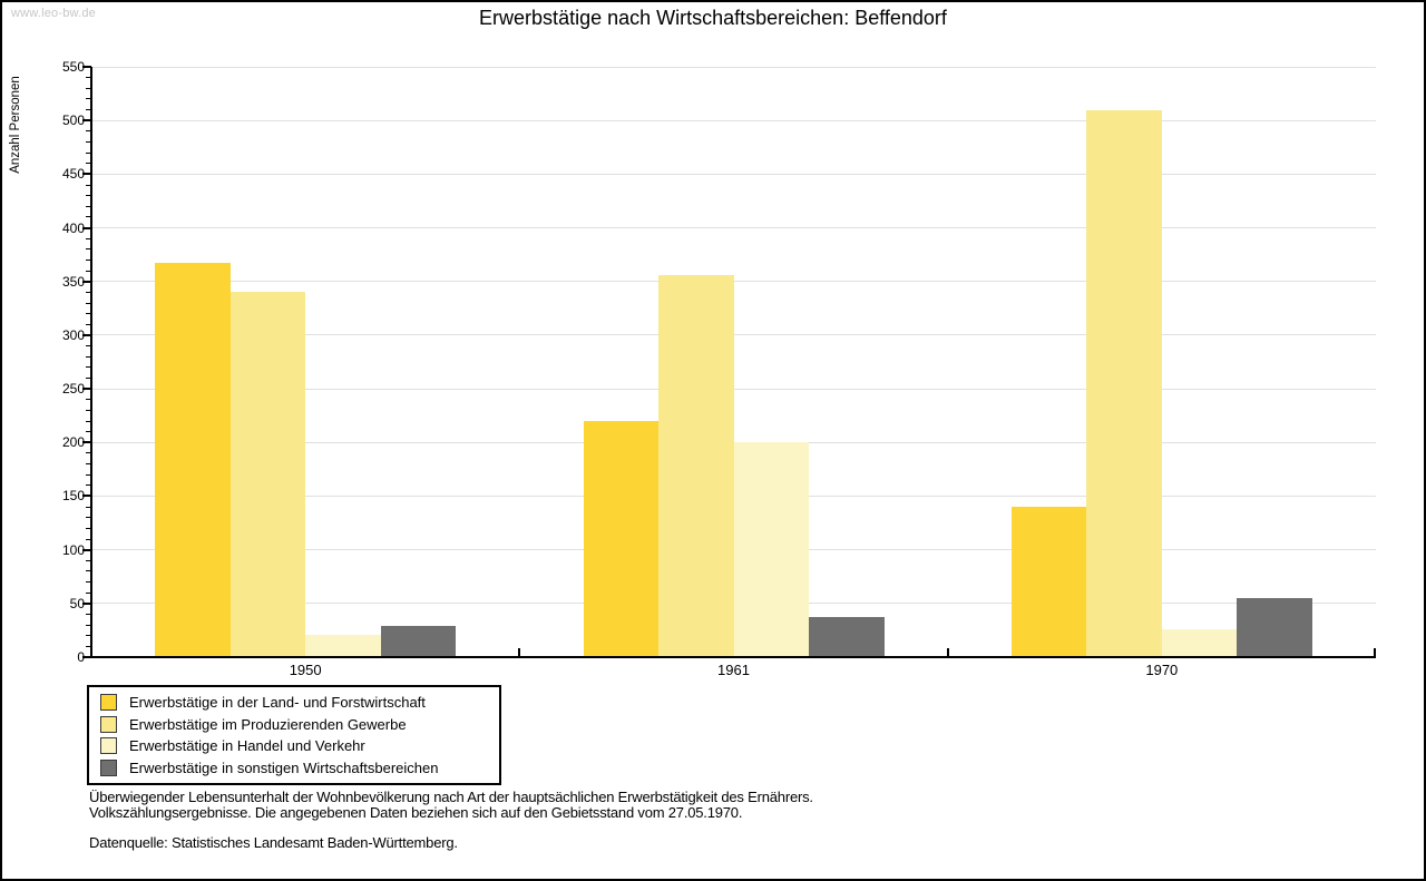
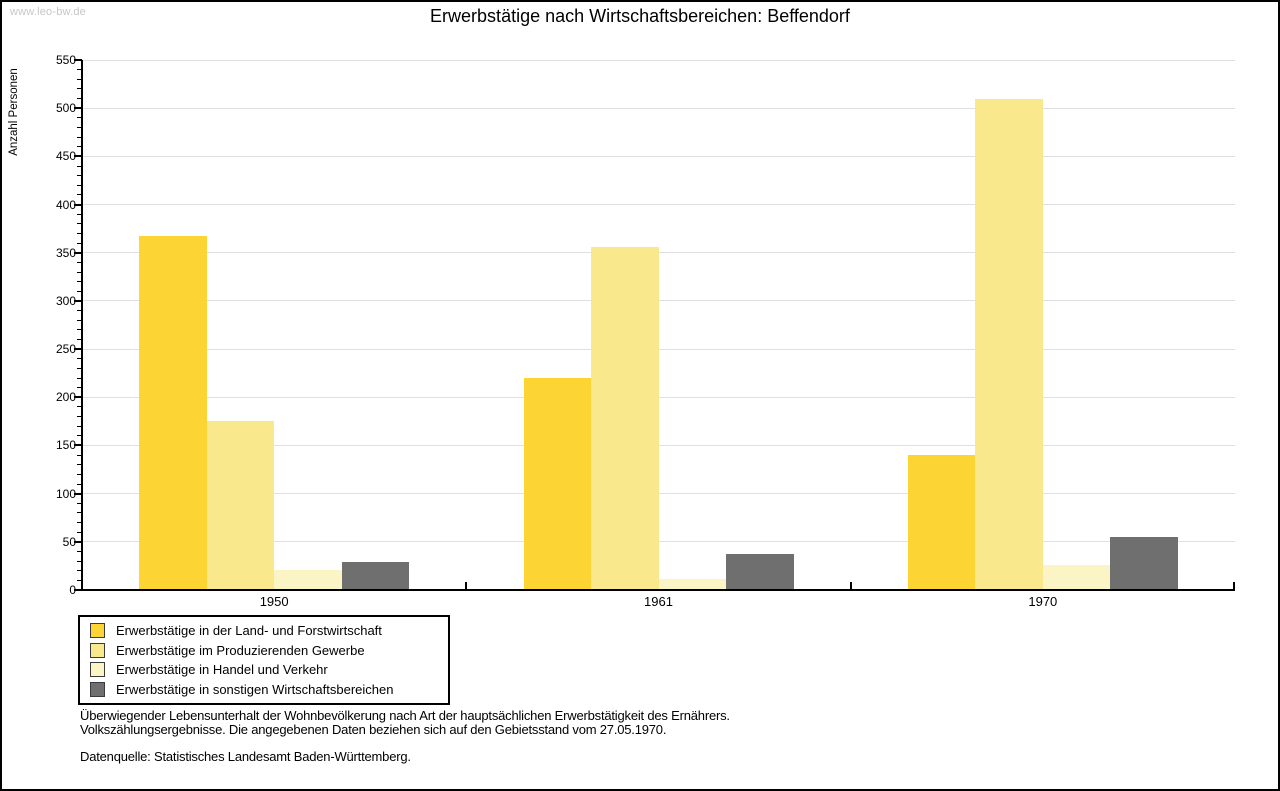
Erwerbstätige im Produzierenden Gewerbe/1950: 340 -> 180
Erwerbstätige in Handel und Verkehr/1961: 200 -> 10
